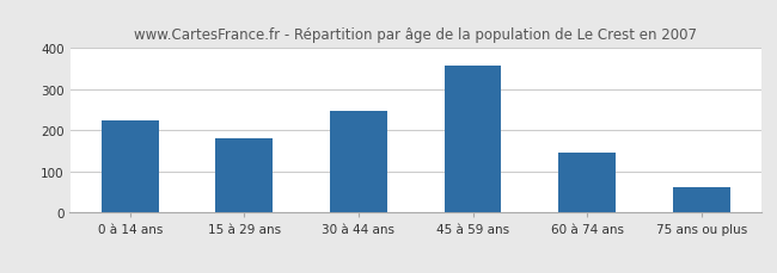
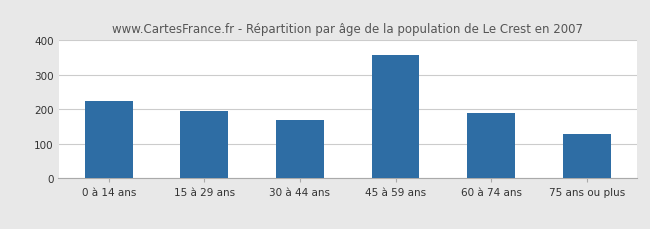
15 à 29 ans: 180 -> 195
30 à 44 ans: 248 -> 170
60 à 74 ans: 147 -> 190
75 ans ou plus: 62 -> 130
